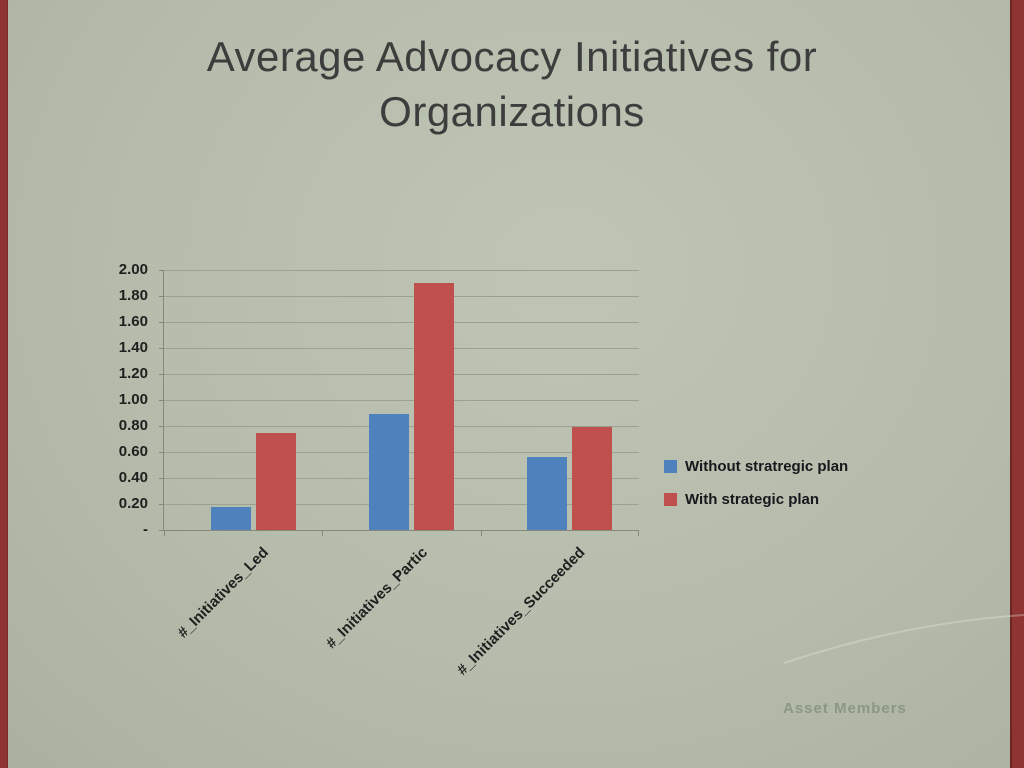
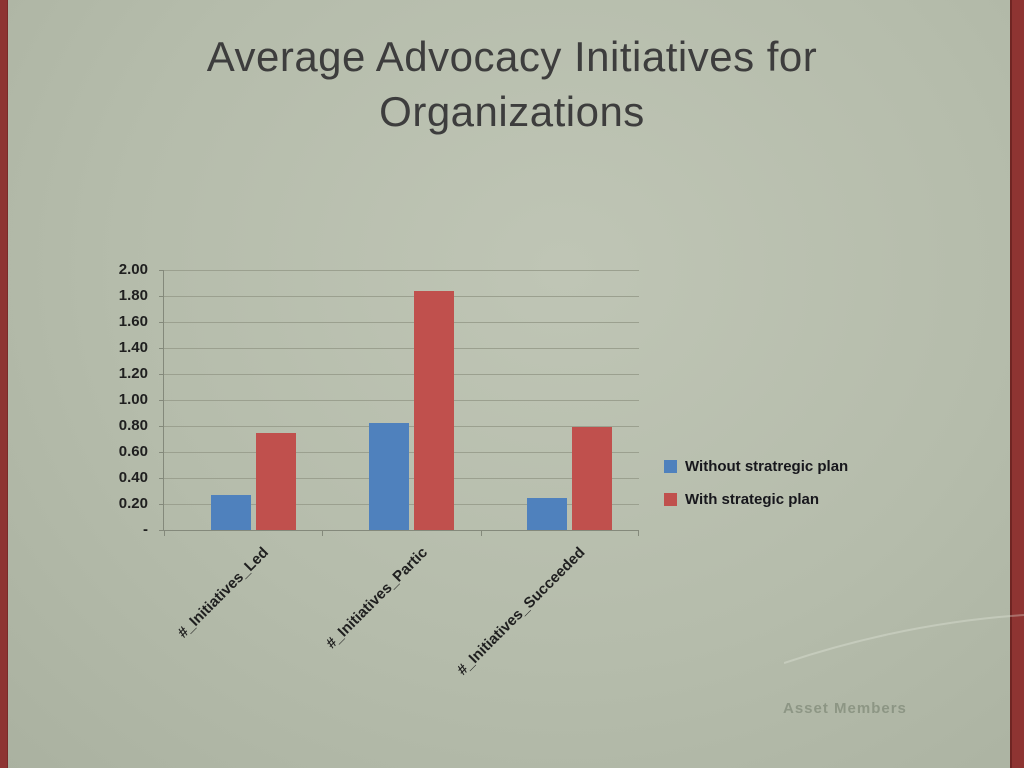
Without stratregic plan/#_Initiatives_Led: 0.18 -> 0.27
Without stratregic plan/#_Initiatives_Partic: 0.89 -> 0.82
With strategic plan/#_Initiatives_Partic: 1.90 -> 1.84
Without stratregic plan/#_Initiatives_Succeeded: 0.56 -> 0.25
